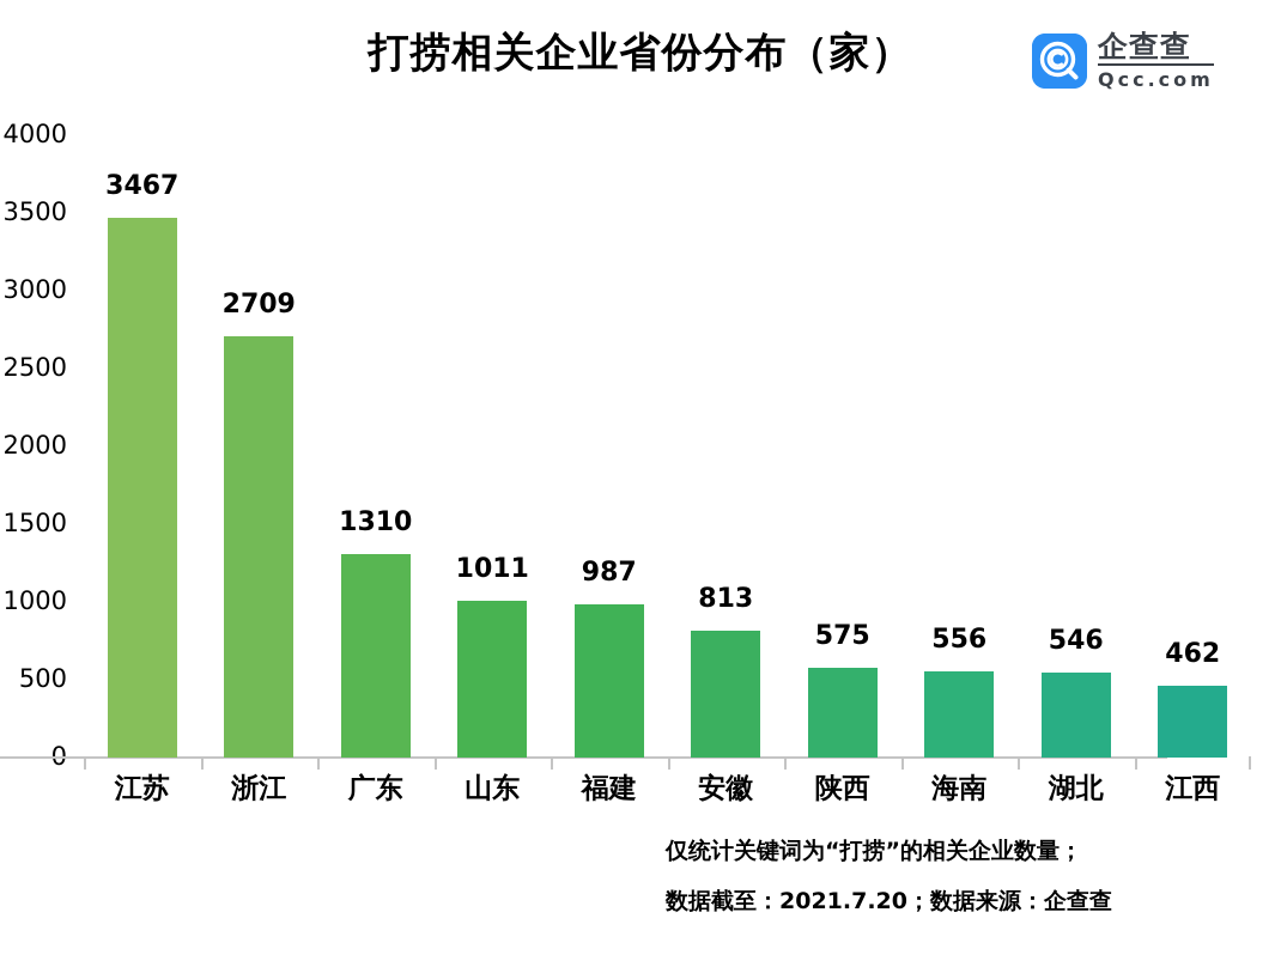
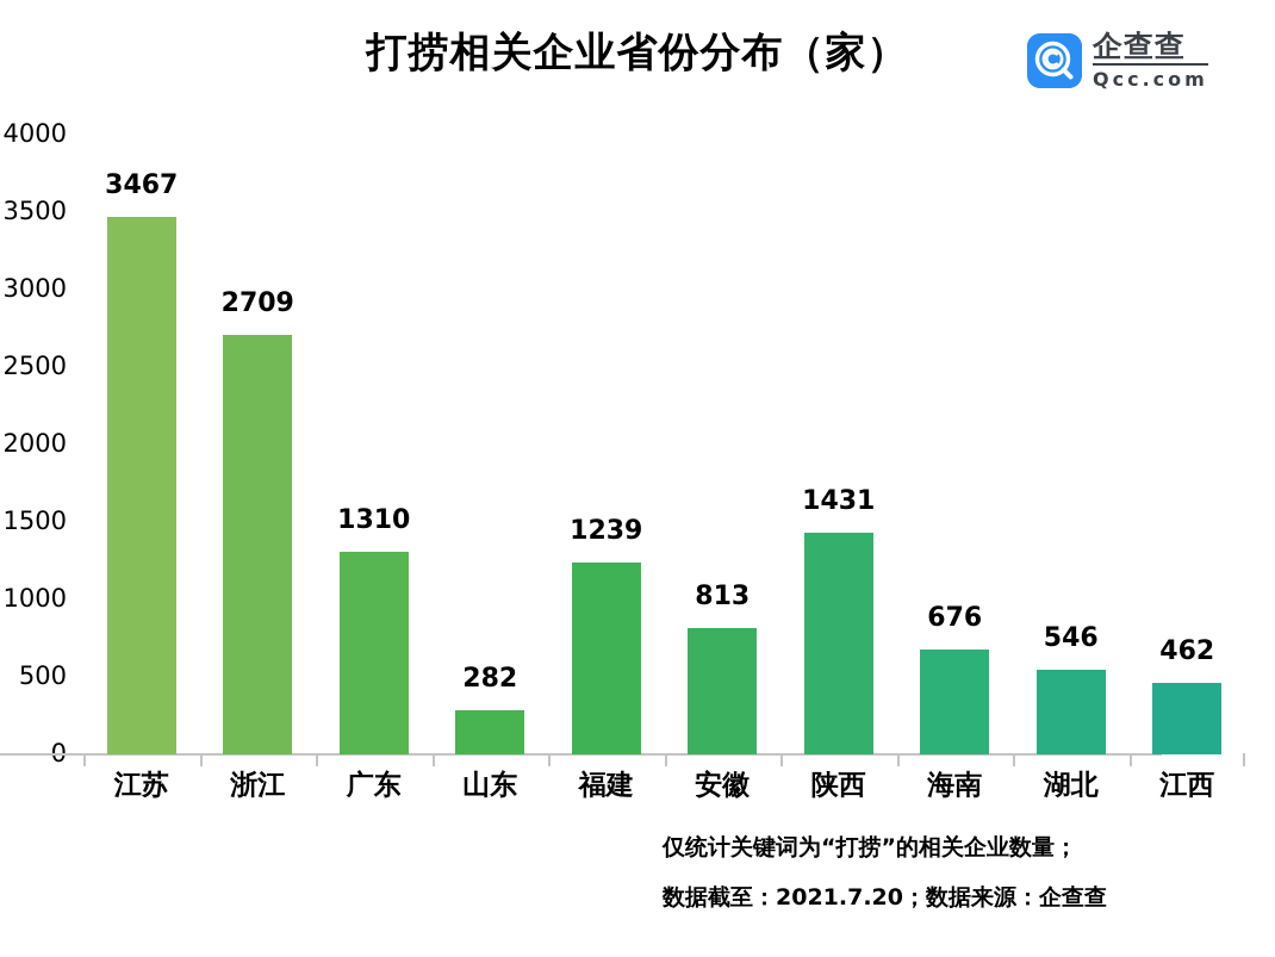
山东: 1011 -> 282
福建: 987 -> 1239
陕西: 575 -> 1431
海南: 556 -> 676
